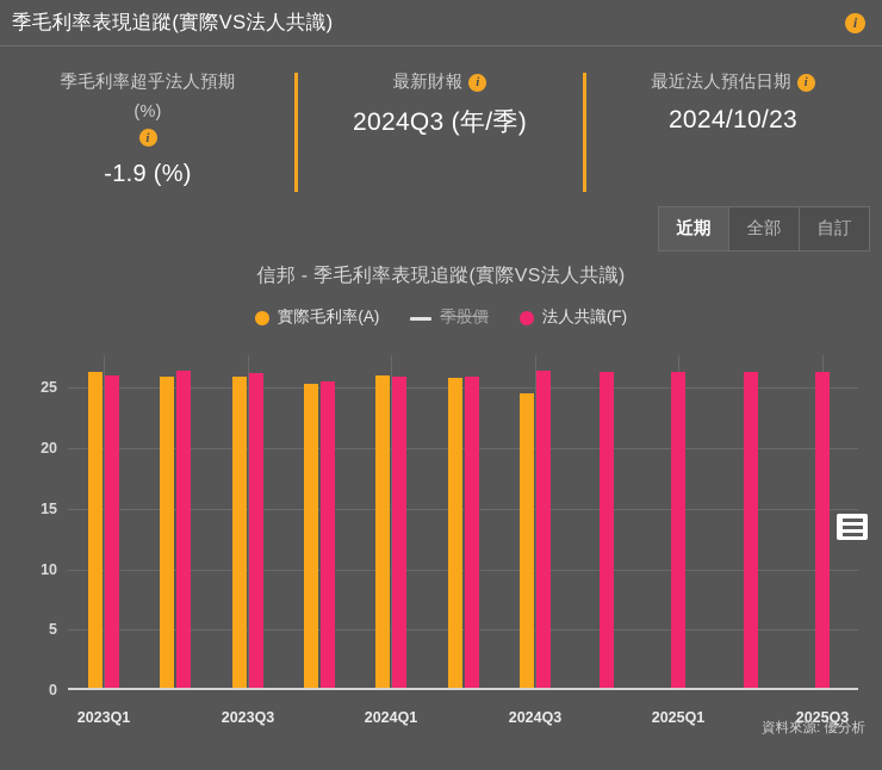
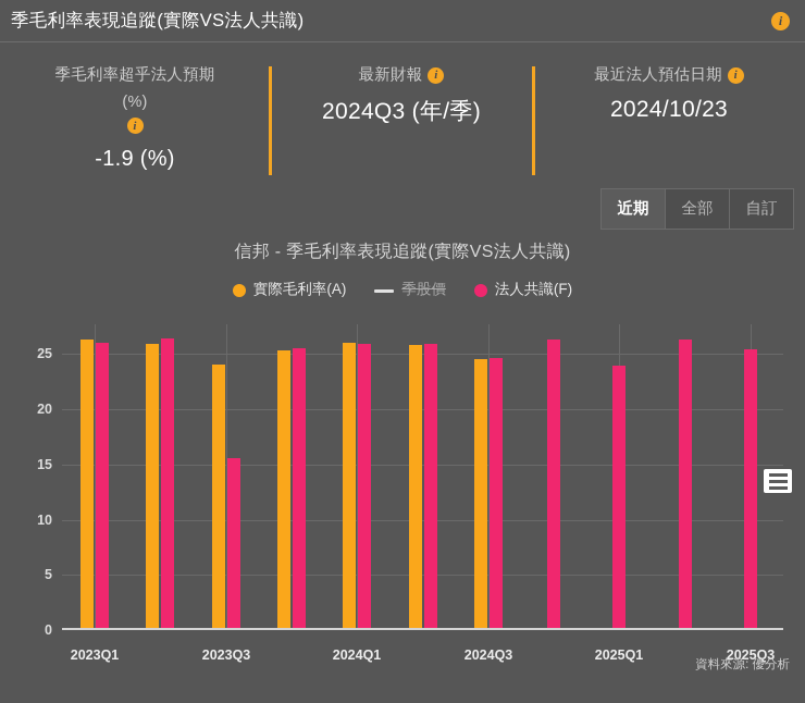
實際毛利率(A)/2023Q3: 25.7 -> 23.9
法人共識(F)/2023Q3: 26.0 -> 15.4
法人共識(F)/2024Q3: 26.2 -> 24.4
法人共識(F)/2025Q1: 26.1 -> 23.8
法人共識(F)/2025Q3: 26.1 -> 25.2
